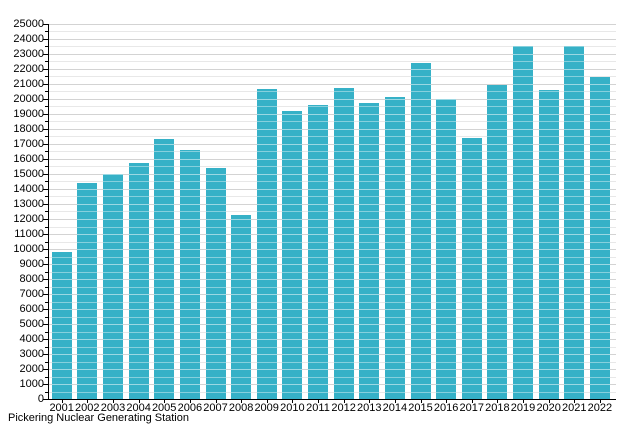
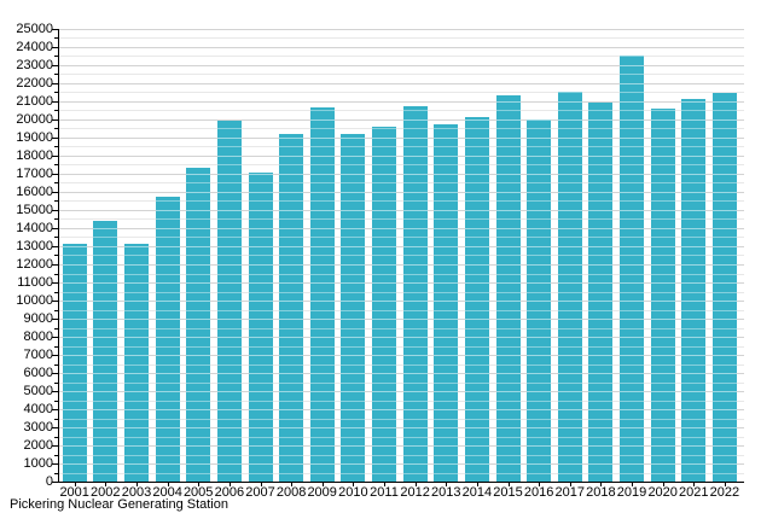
2001: 9800 -> 13100
2003: 15000 -> 13100
2006: 16600 -> 19900
2007: 15400 -> 17000
2008: 12300 -> 19200
2015: 22400 -> 21300
2017: 17400 -> 21500
2021: 23500 -> 21200
